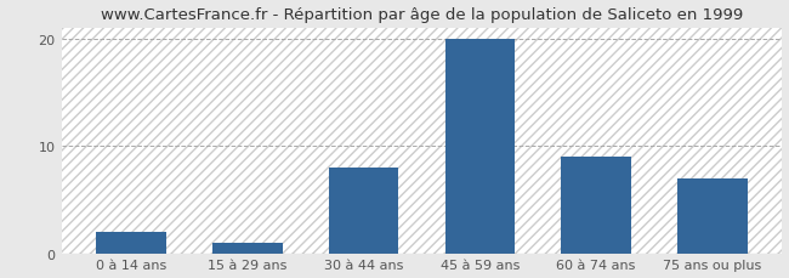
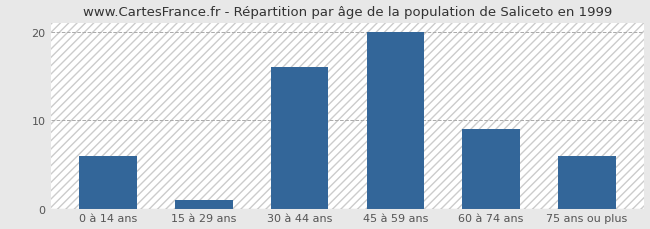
0 à 14 ans: 2 -> 6
30 à 44 ans: 8 -> 16
75 ans ou plus: 7 -> 6
